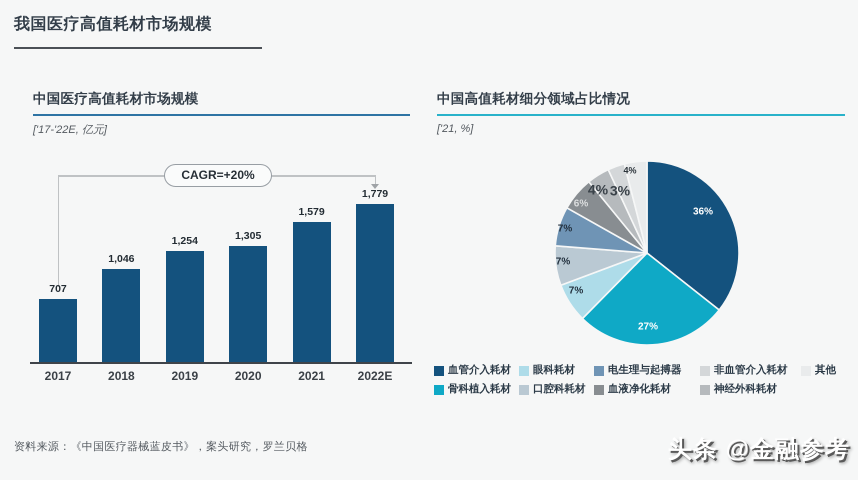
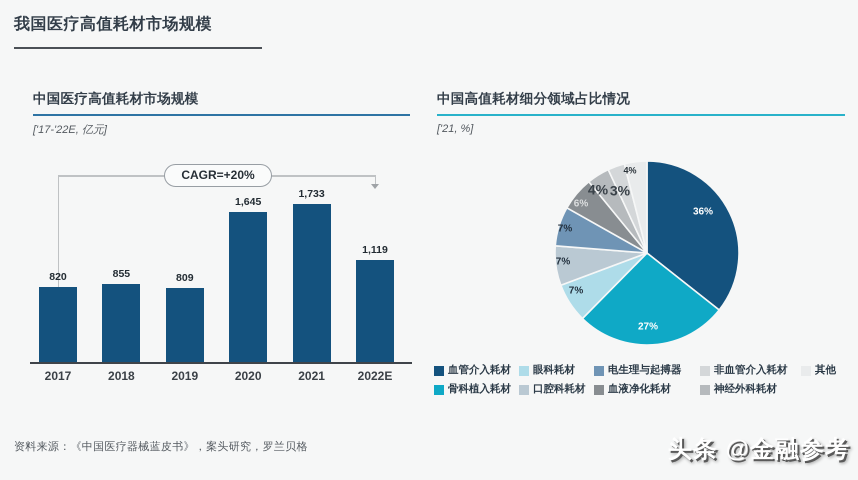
中国医疗高值耗材市场规模/2017: 707 -> 820
中国医疗高值耗材市场规模/2018: 1,046 -> 855
中国医疗高值耗材市场规模/2019: 1,254 -> 809
中国医疗高值耗材市场规模/2020: 1,305 -> 1,645
中国医疗高值耗材市场规模/2021: 1,579 -> 1,733
中国医疗高值耗材市场规模/2022E: 1,779 -> 1,119
